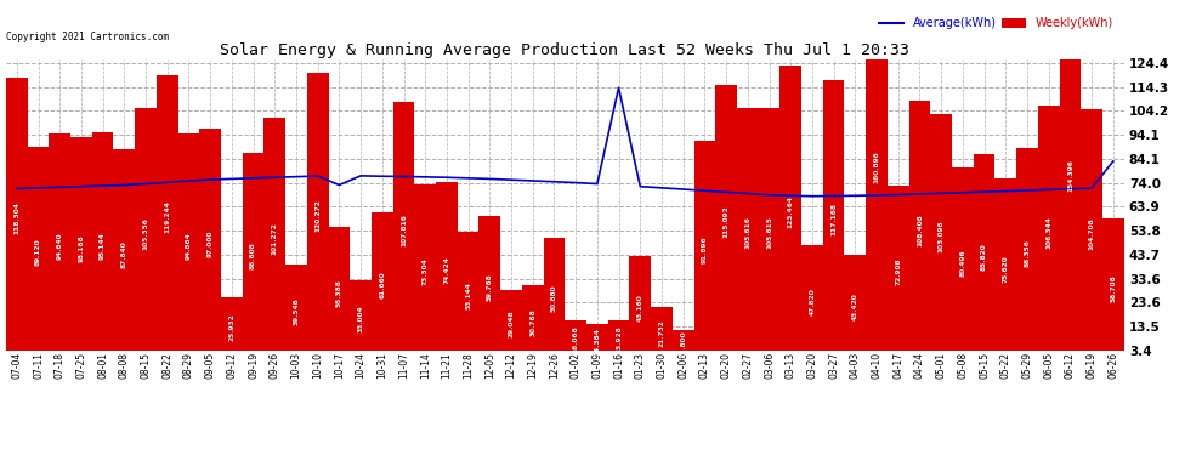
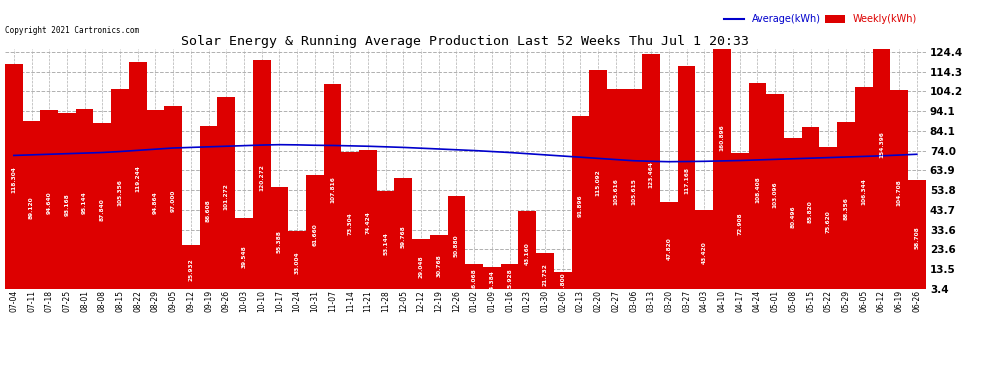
Average(kWh)/10-17: 73 -> 77
Average(kWh)/01-16: 114 -> 73
Average(kWh)/06-26: 83 -> 72
